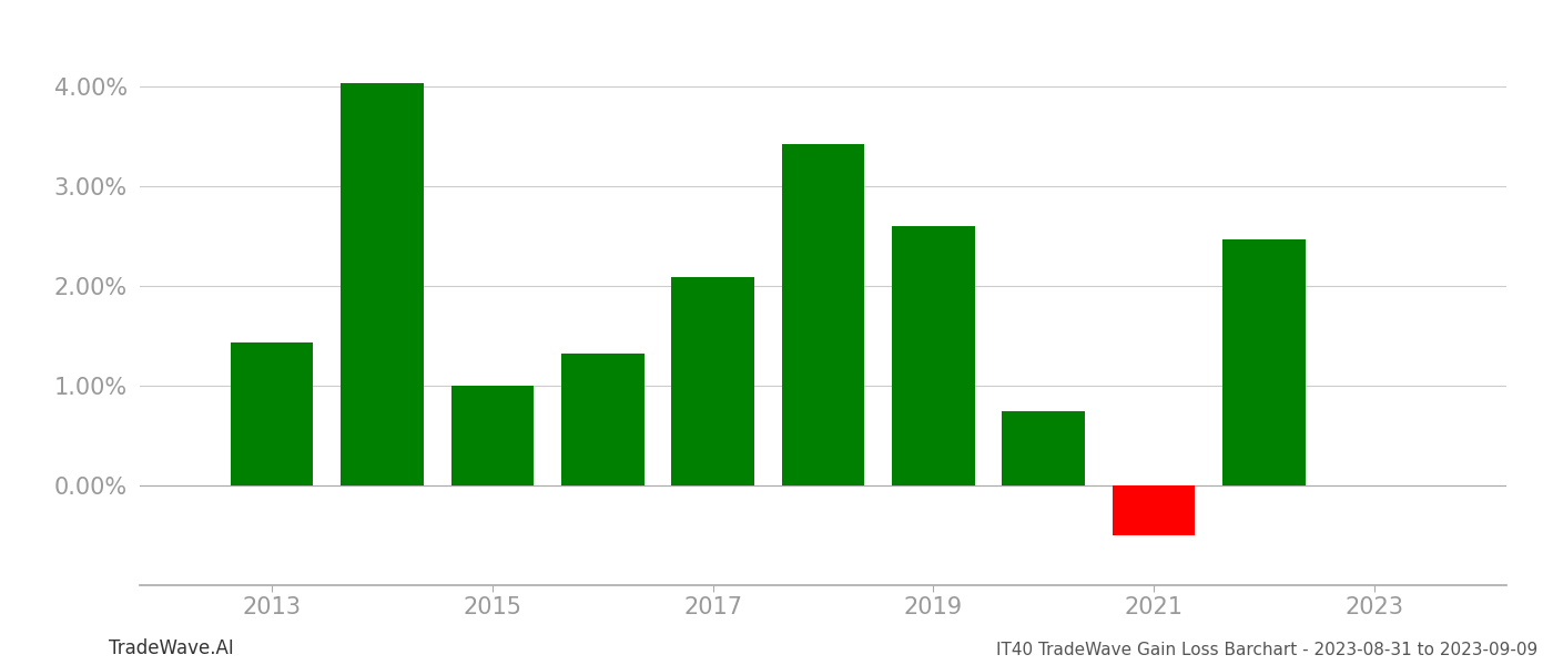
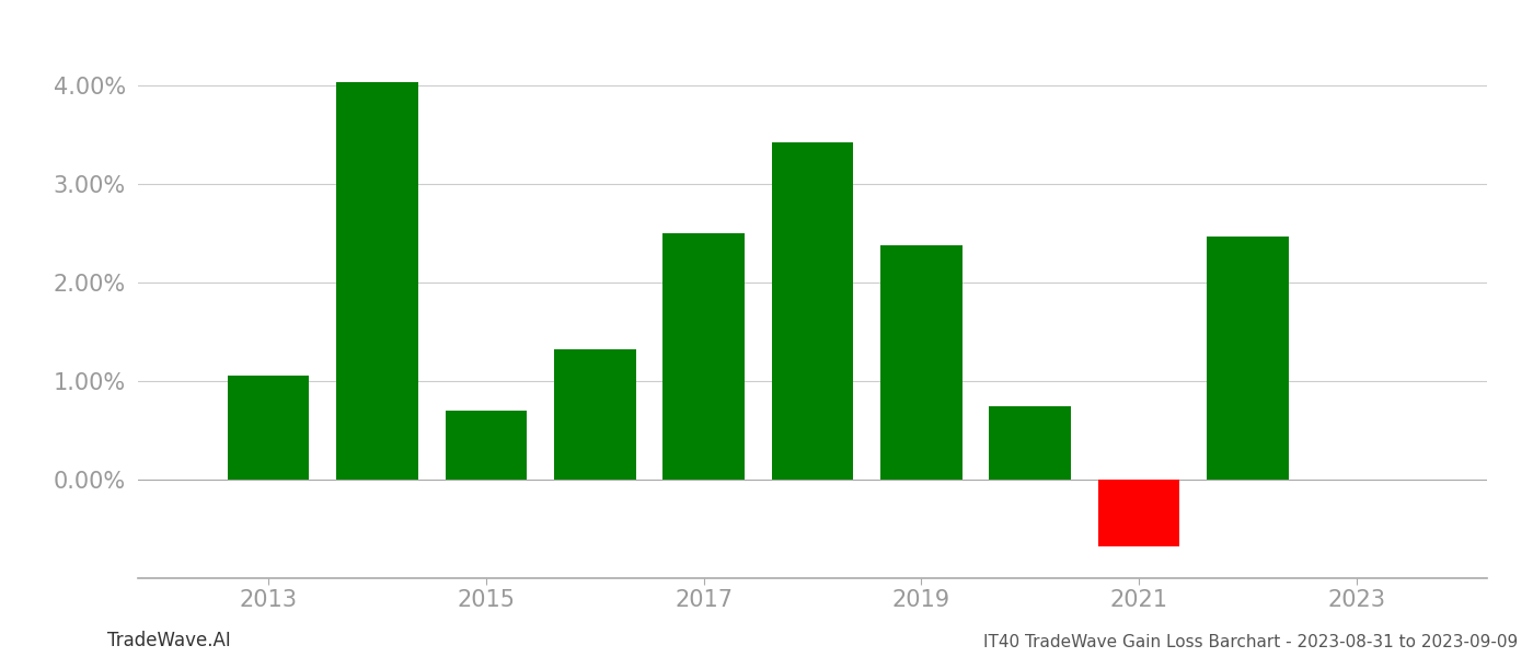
2013: 1.43% -> 1.06%
2015: 1.00% -> 0.70%
2017: 2.09% -> 2.50%
2019: 2.60% -> 2.38%
2021: -0.50% -> -0.68%
